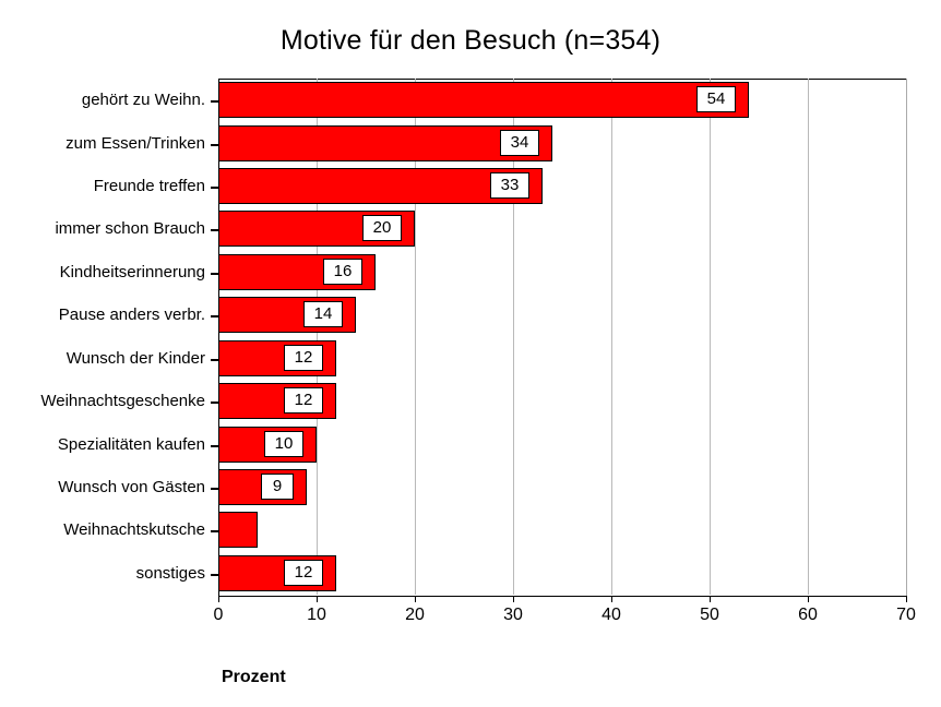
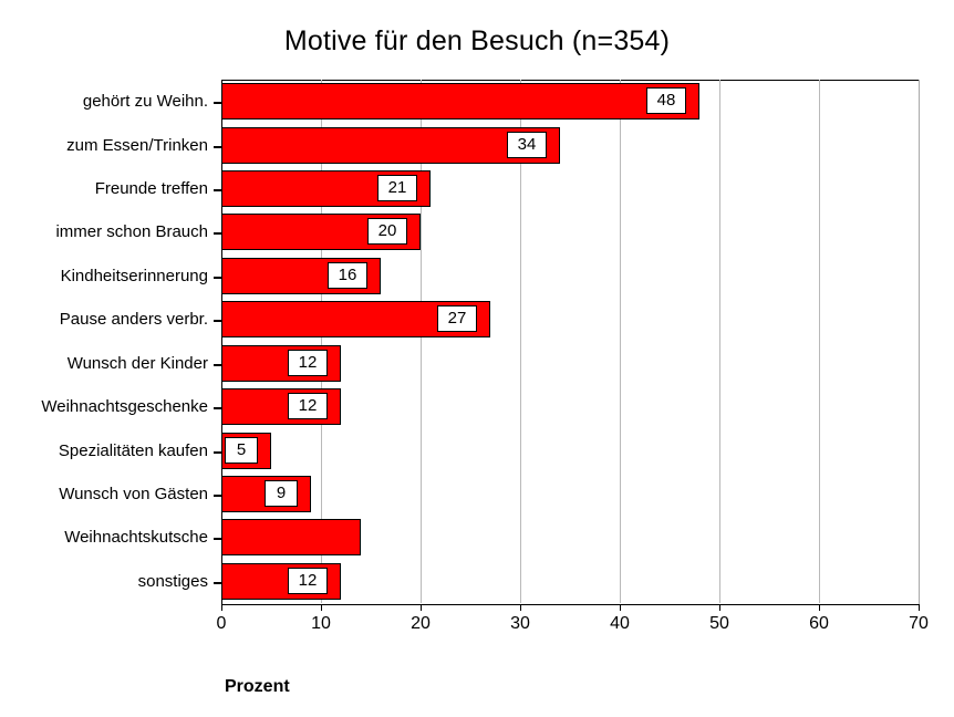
gehört zu Weihn.: 54 -> 48
Freunde treffen: 33 -> 21
Pause anders verbr.: 14 -> 27
Spezialitäten kaufen: 10 -> 5
Weihnachtskutsche: 4 -> 14
